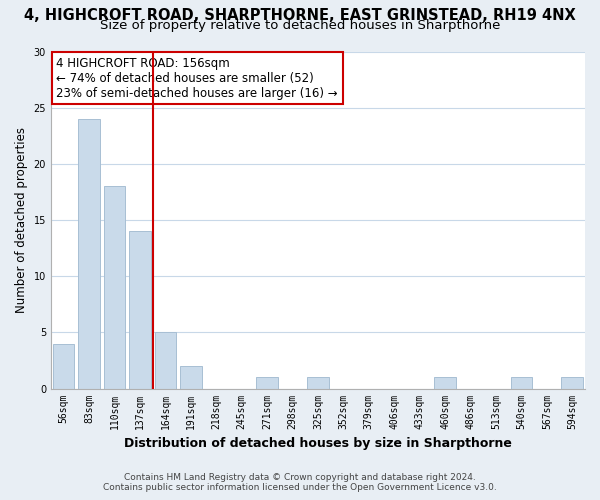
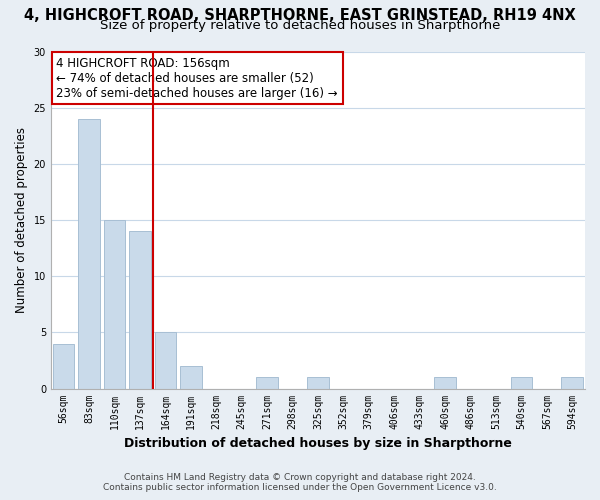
110sqm: 18 -> 15
